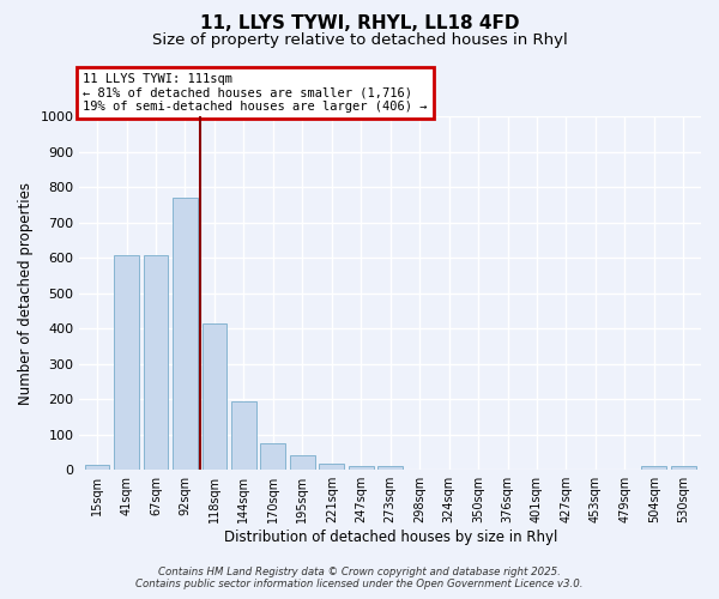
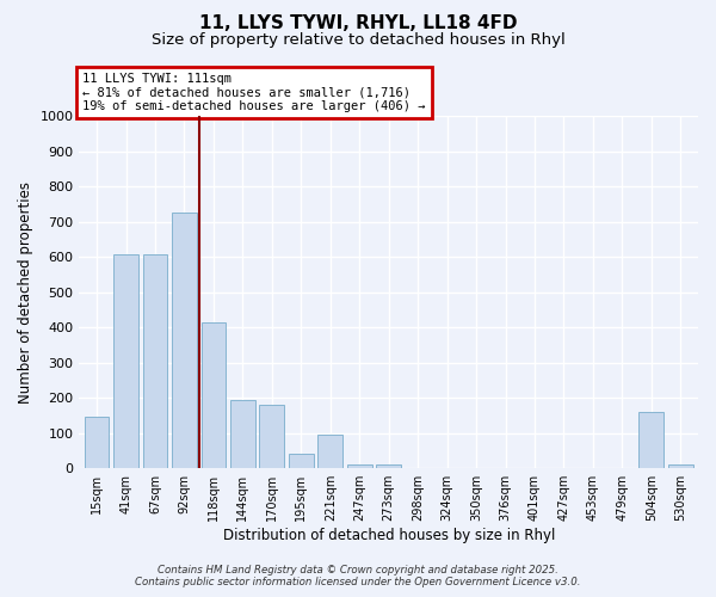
15sqm: 15 -> 145
92sqm: 770 -> 725
170sqm: 75 -> 180
221sqm: 18 -> 95
504sqm: 10 -> 160
